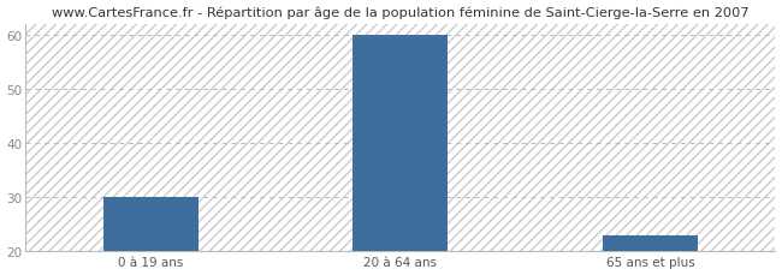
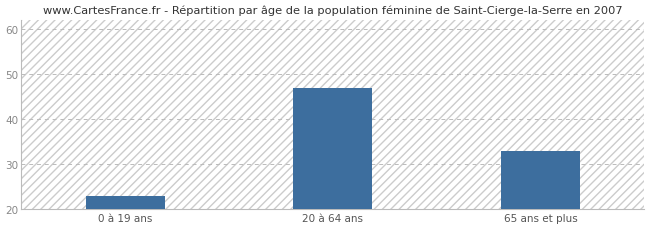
0 à 19 ans: 30 -> 23
20 à 64 ans: 60 -> 47
65 ans et plus: 23 -> 33
